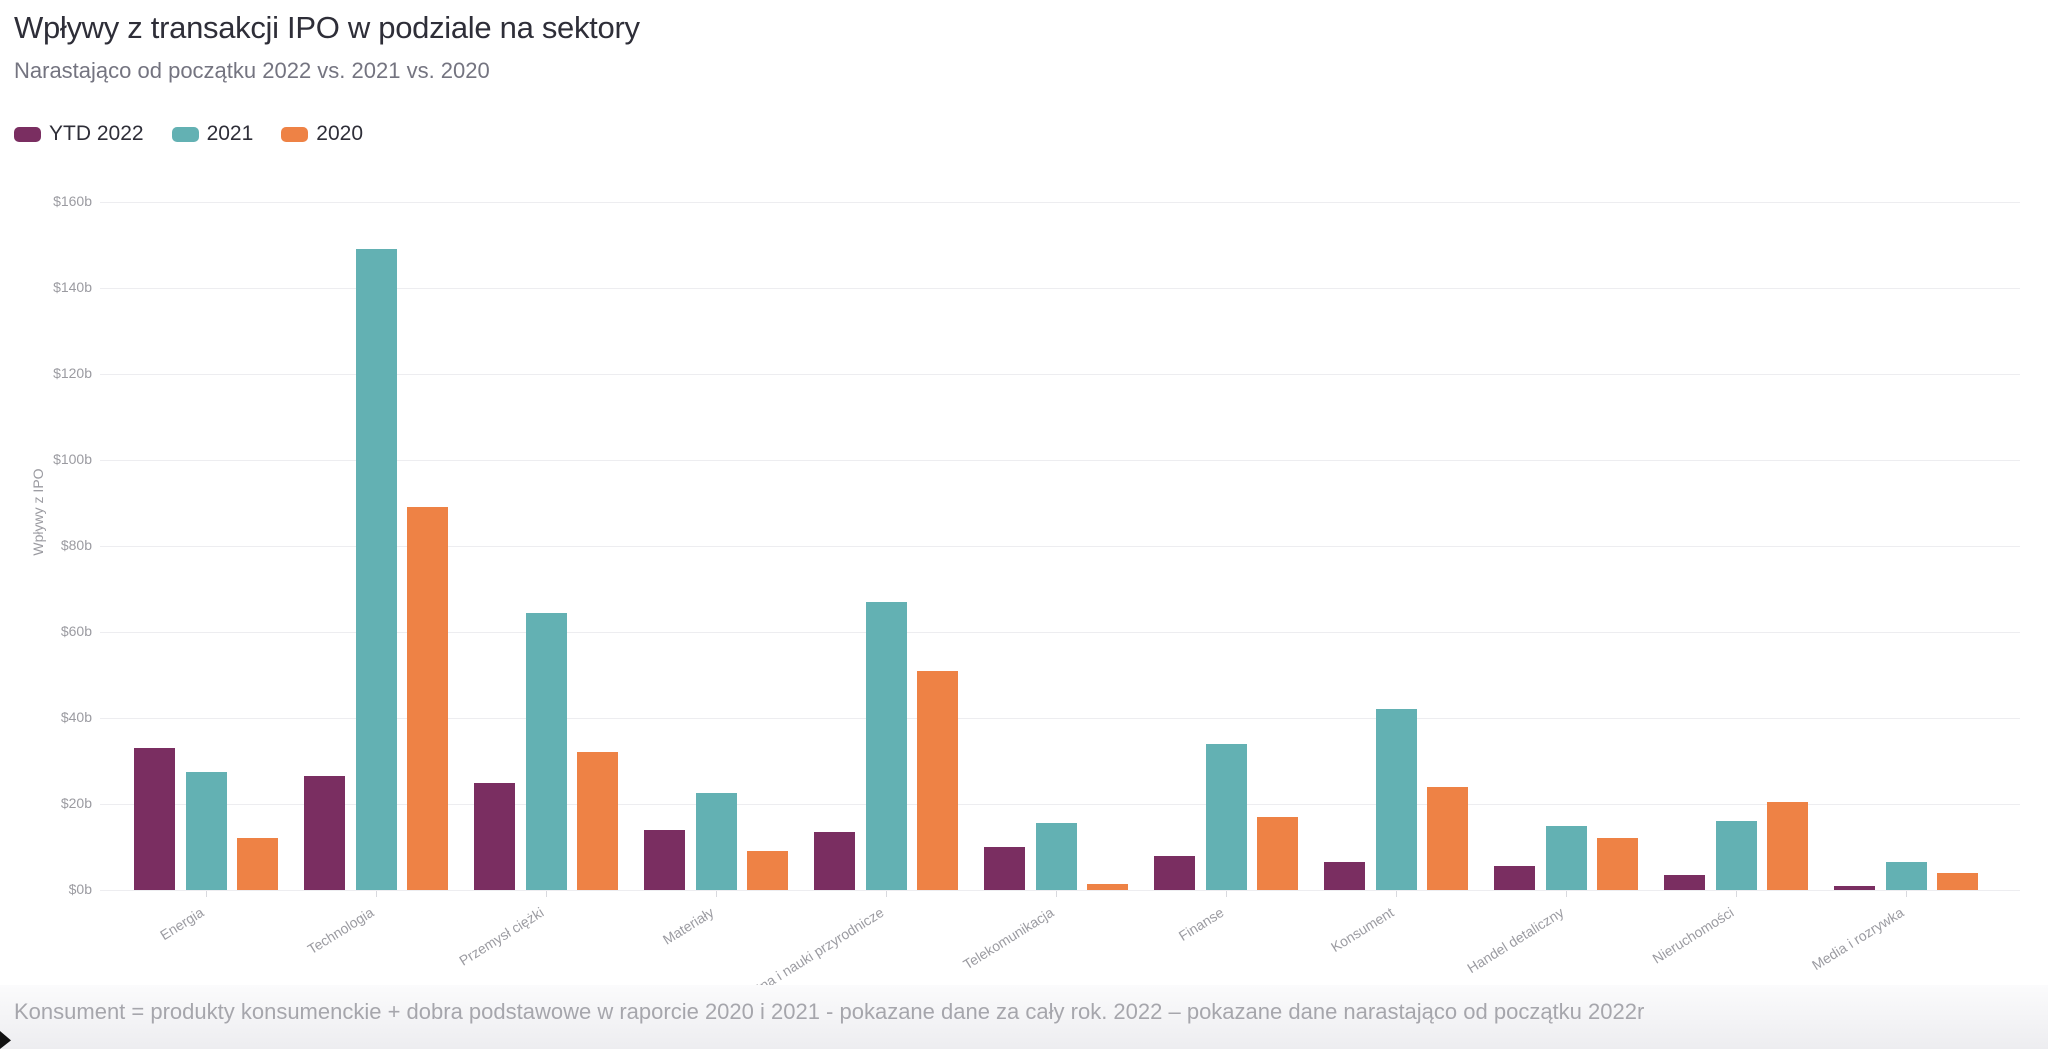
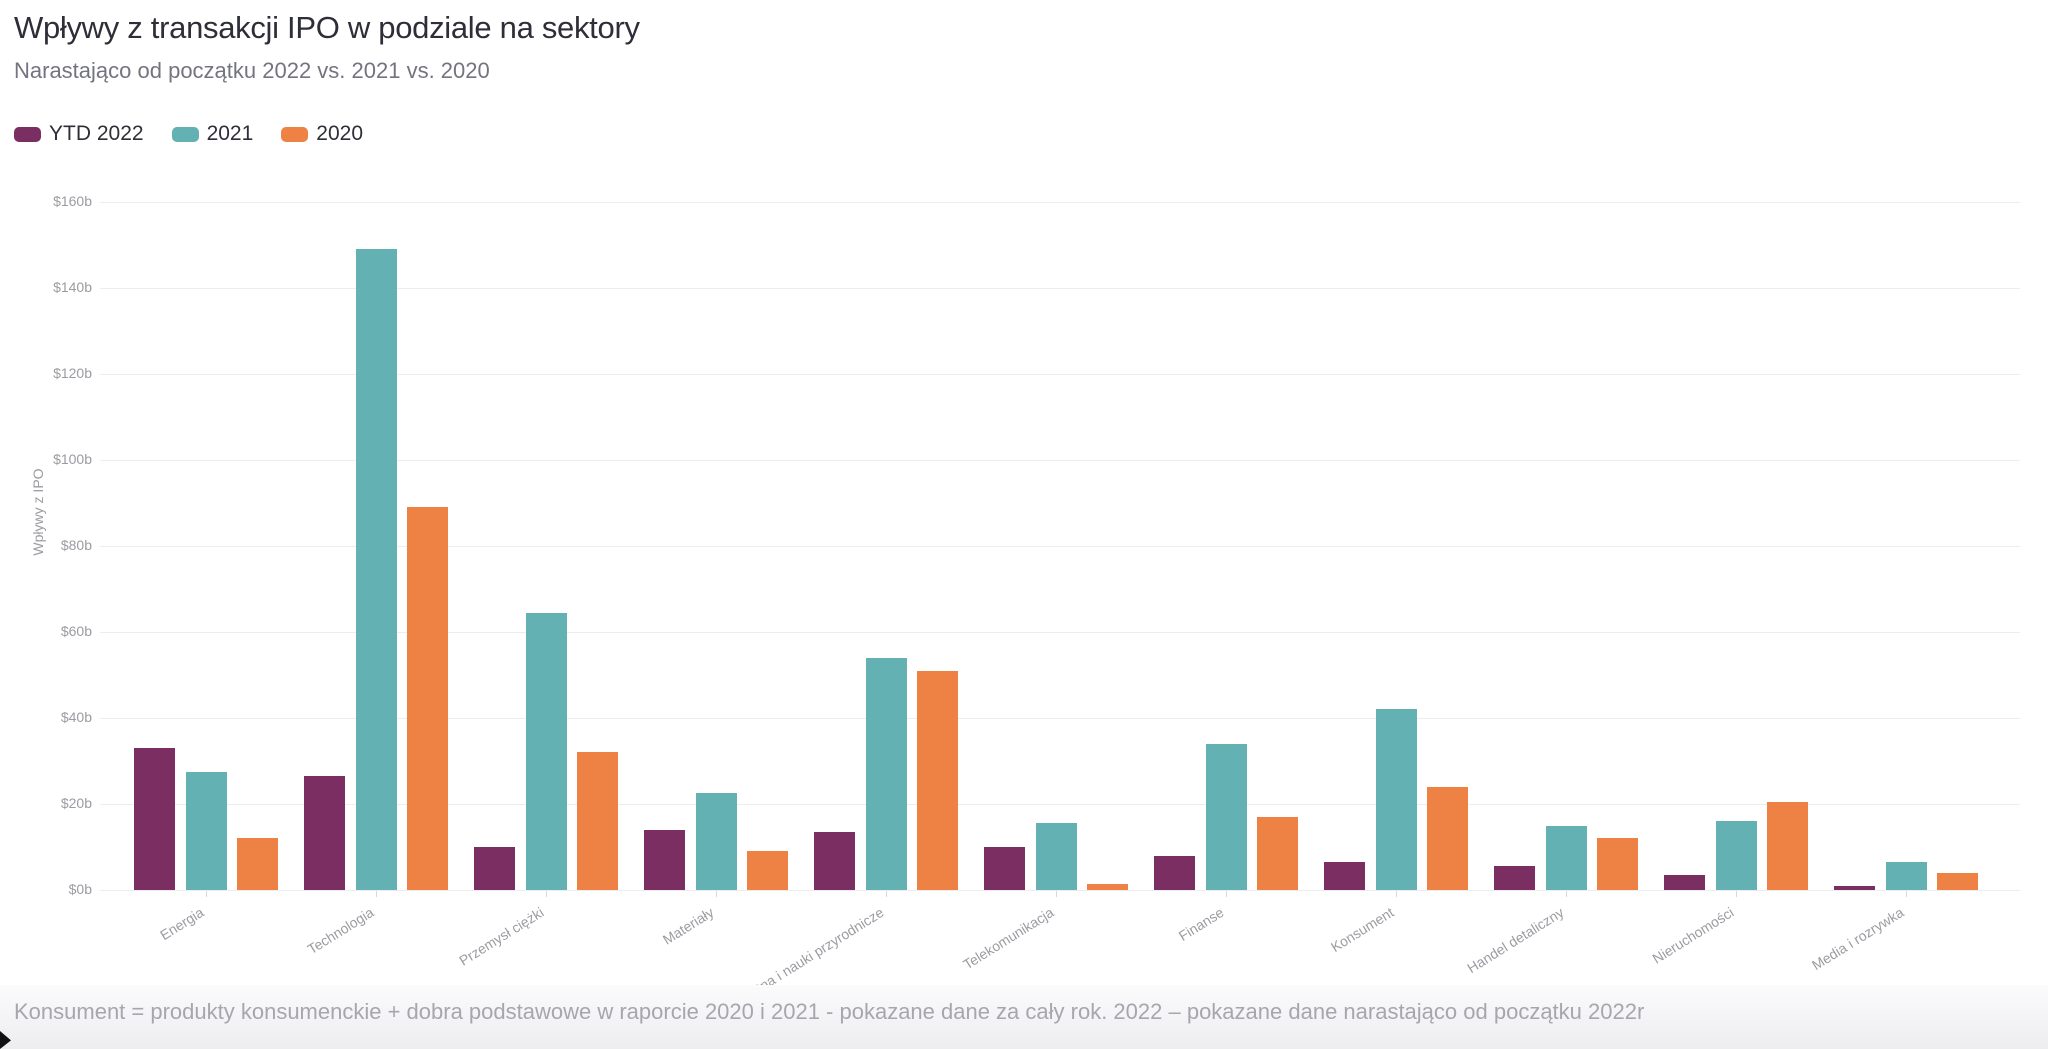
YTD 2022/Przemysł ciężki: $25b -> $10b
2021/zdrowotna i nauki przyrodnicze: $67b -> $54b
